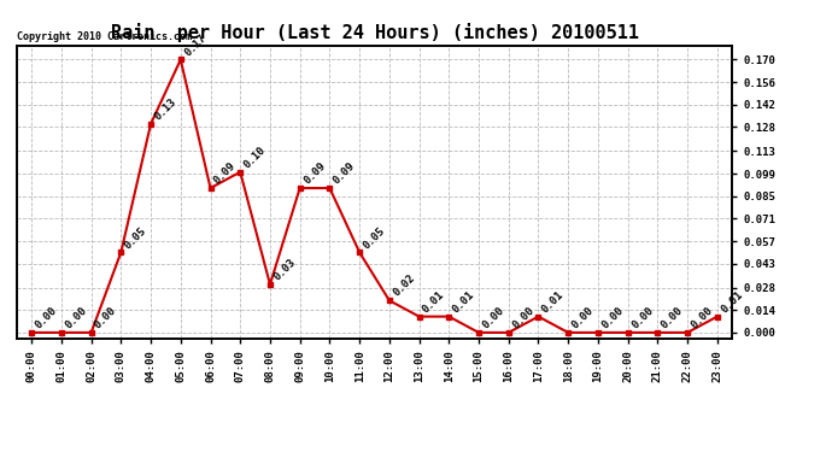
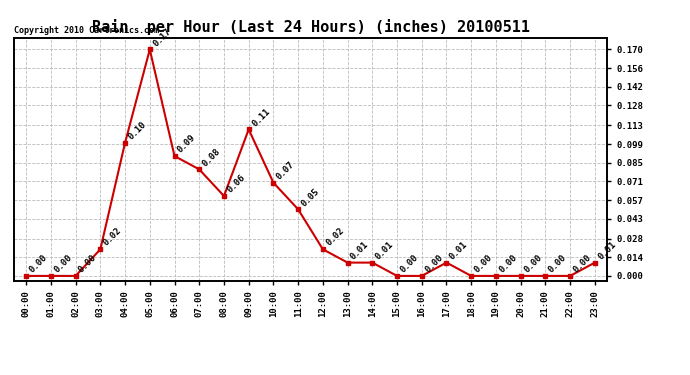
03:00: 0.05 -> 0.02
04:00: 0.13 -> 0.10
07:00: 0.10 -> 0.08
08:00: 0.03 -> 0.06
09:00: 0.09 -> 0.11
10:00: 0.09 -> 0.07
